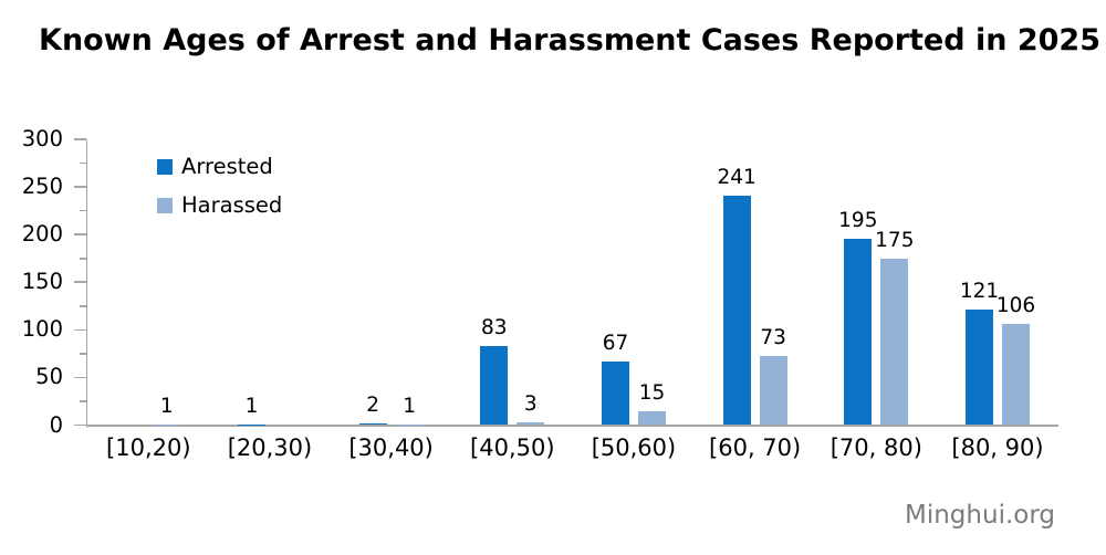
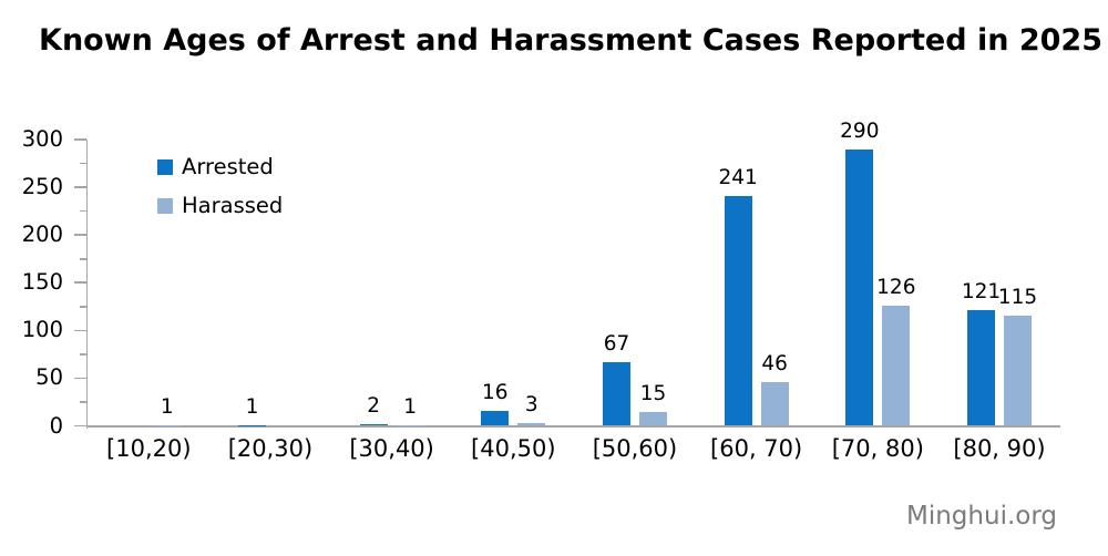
Arrested/[40,50): 83 -> 16
Harassed/[60, 70): 73 -> 46
Arrested/[70, 80): 195 -> 290
Harassed/[70, 80): 175 -> 126
Harassed/[80, 90): 106 -> 115
